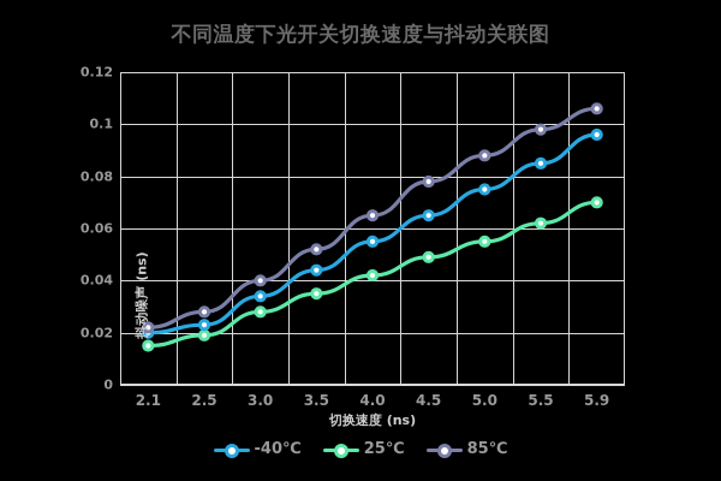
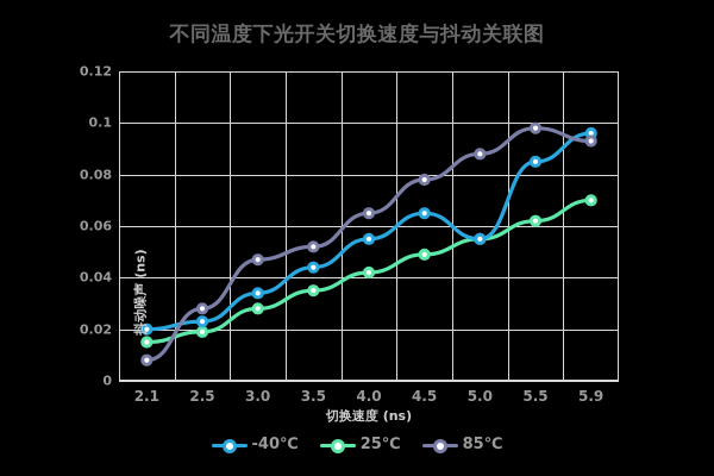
85℃/2.1: 0.022 -> 0.008
85℃/3.0: 0.040 -> 0.047
-40℃/5.0: 0.075 -> 0.055
85℃/5.9: 0.106 -> 0.093
